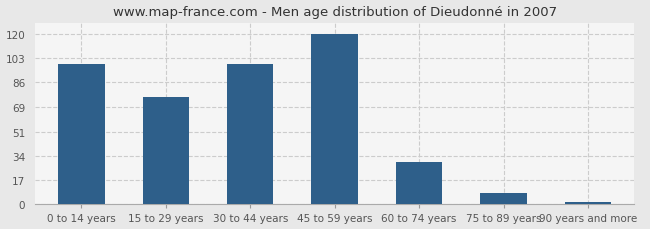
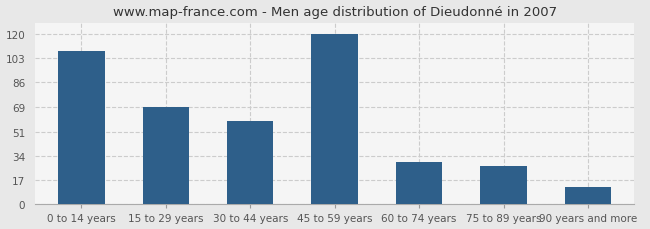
0 to 14 years: 99 -> 108
15 to 29 years: 76 -> 69
30 to 44 years: 99 -> 59
75 to 89 years: 8 -> 27
90 years and more: 2 -> 12
